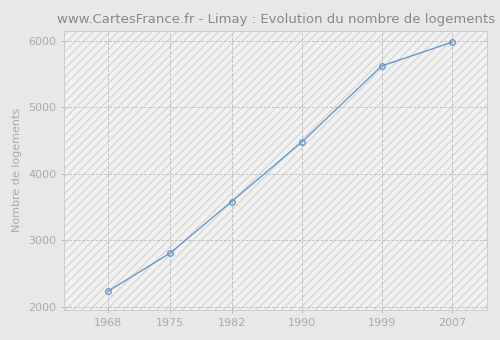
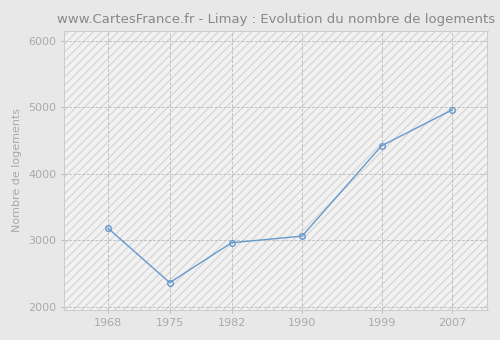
1968: 2230 -> 3180
1975: 2800 -> 2360
1982: 3580 -> 2960
1990: 4480 -> 3060
1999: 5620 -> 4420
2007: 5980 -> 4960
